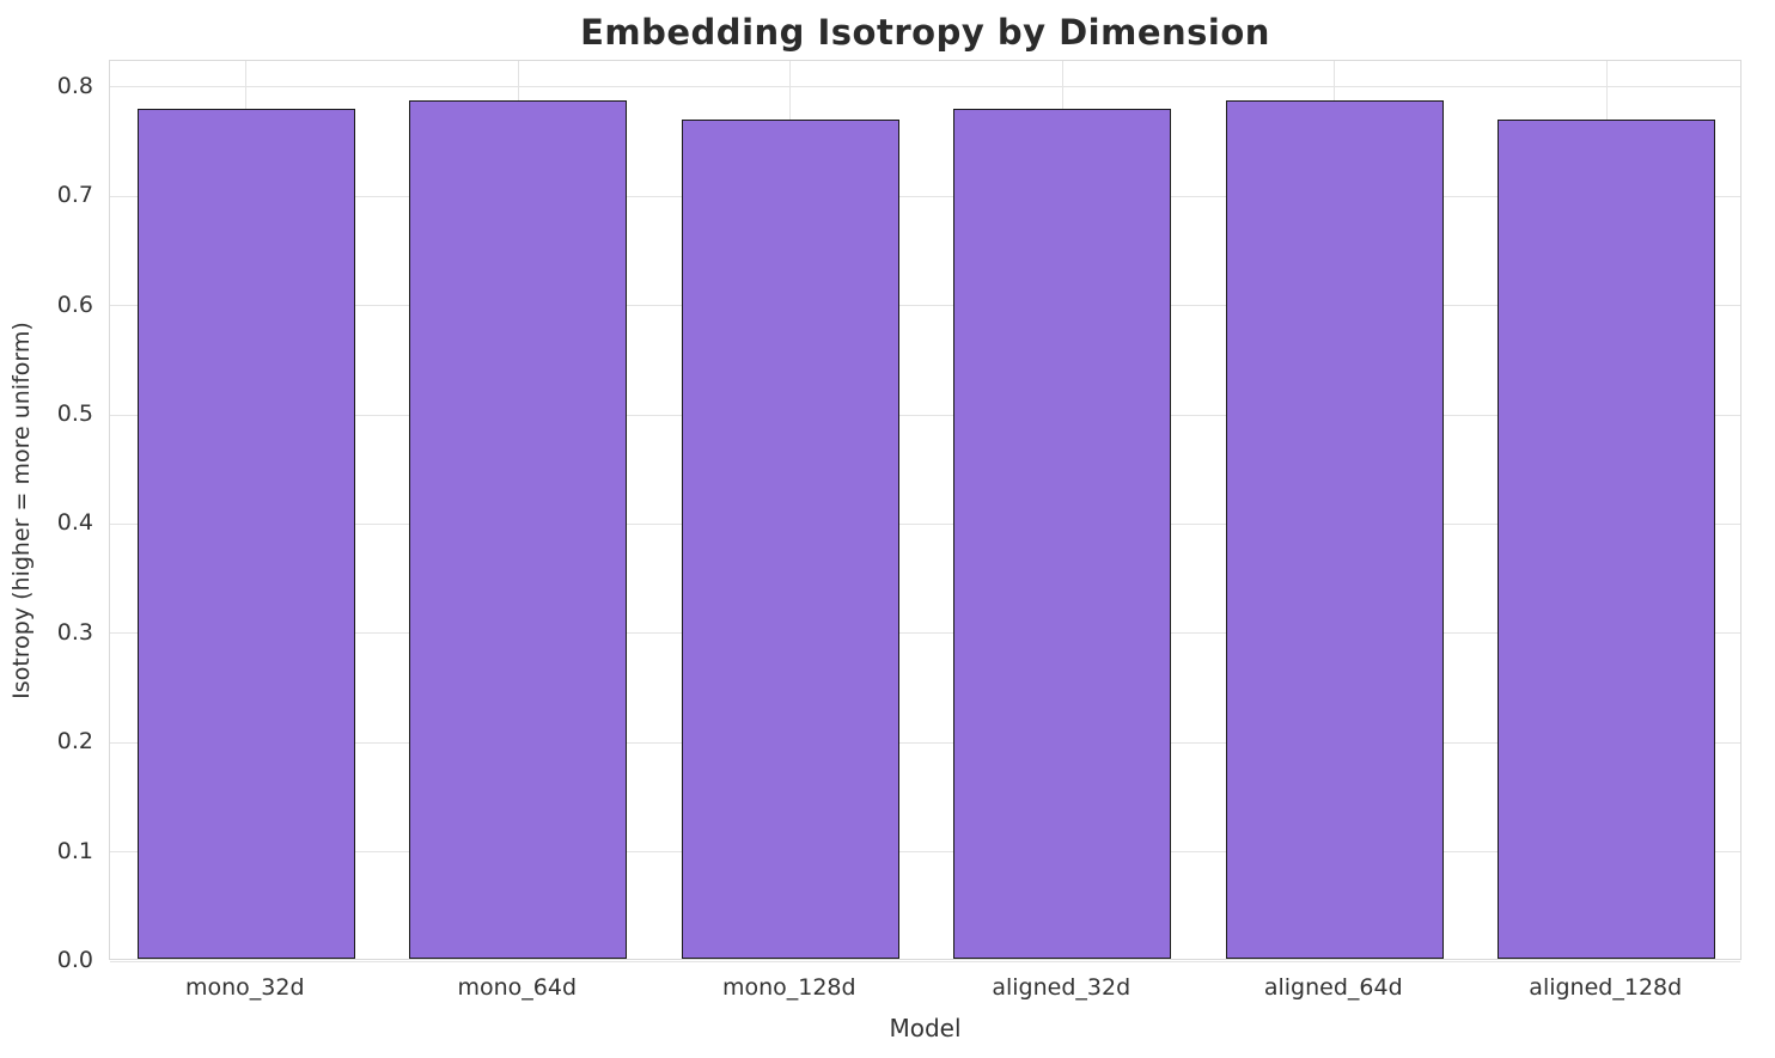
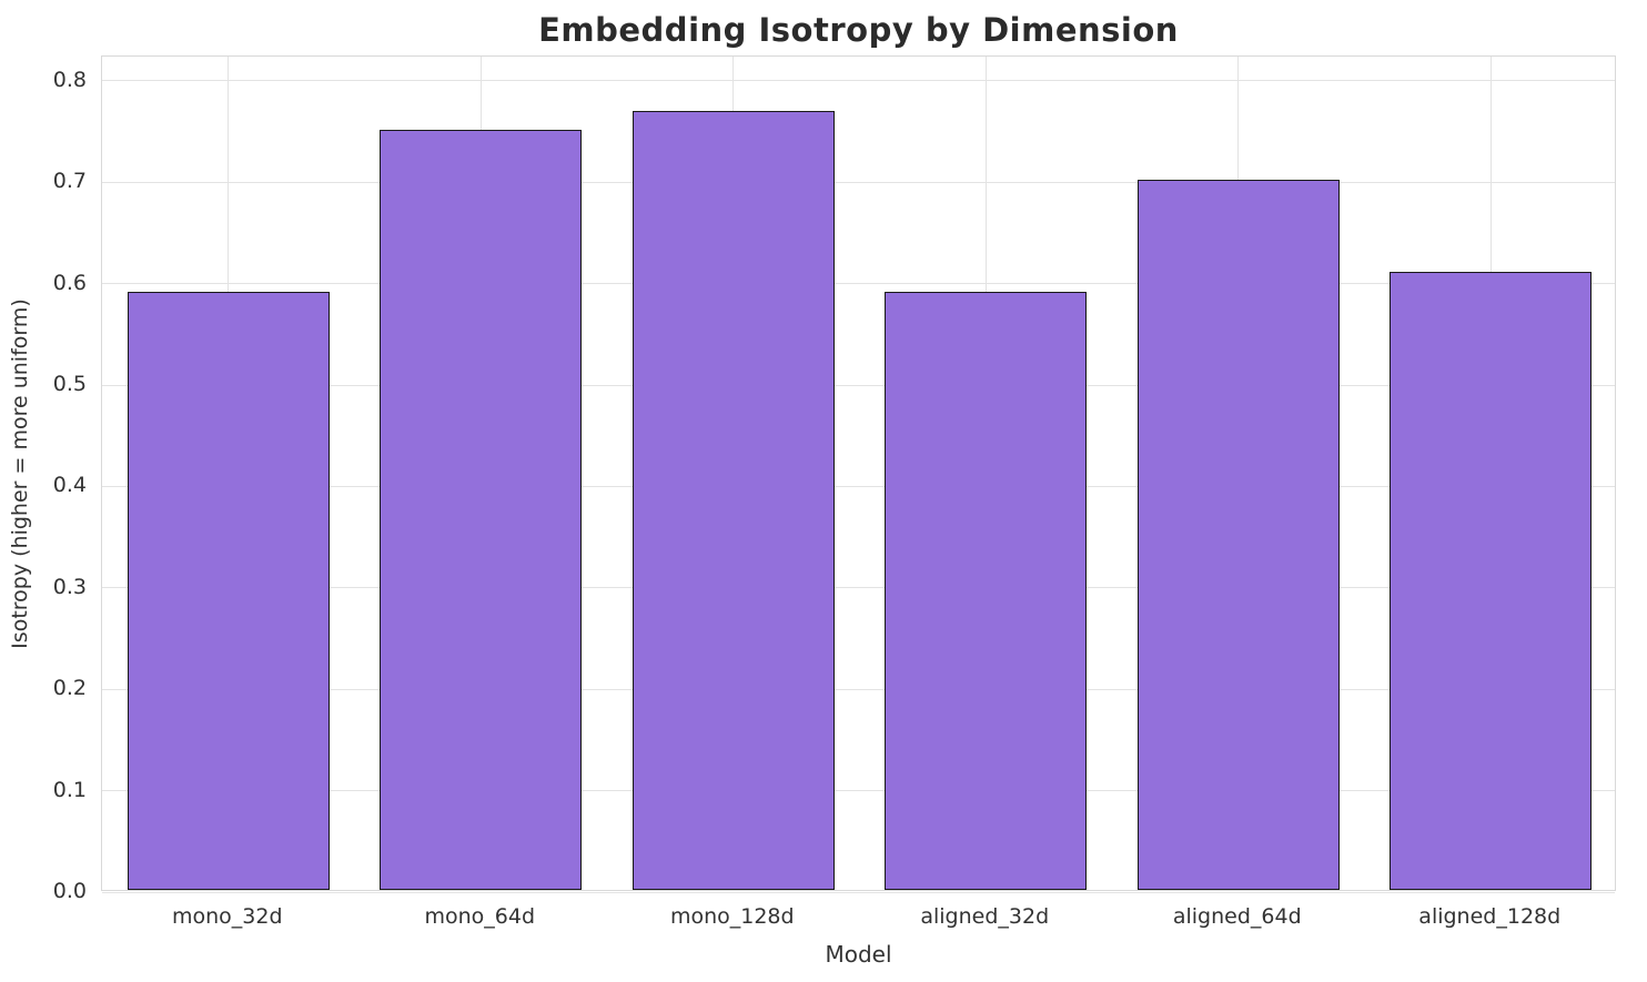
mono_32d: 0.78 -> 0.59
mono_64d: 0.79 -> 0.75
aligned_32d: 0.78 -> 0.59
aligned_64d: 0.79 -> 0.70
aligned_128d: 0.77 -> 0.61
